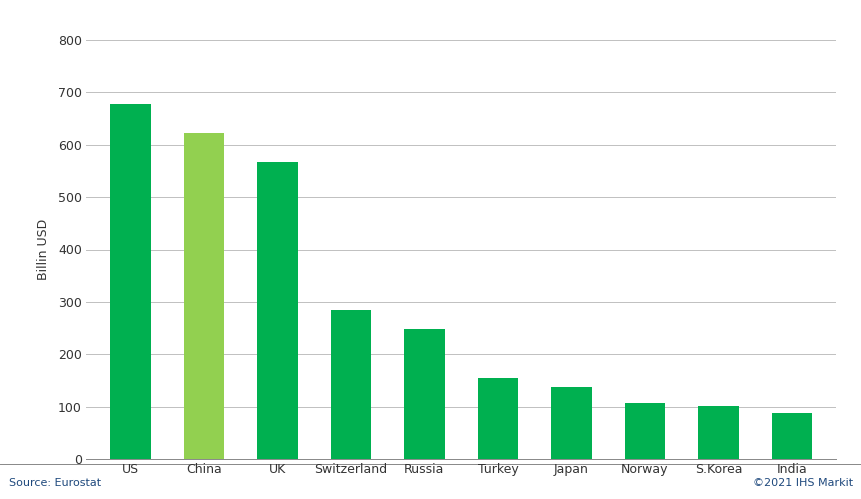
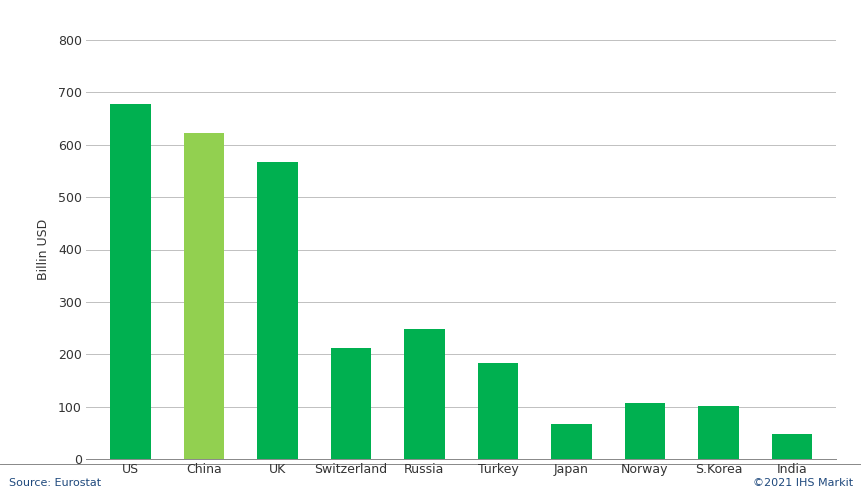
Switzerland: 284 -> 212
Turkey: 155 -> 184
Japan: 138 -> 66
India: 88 -> 48
